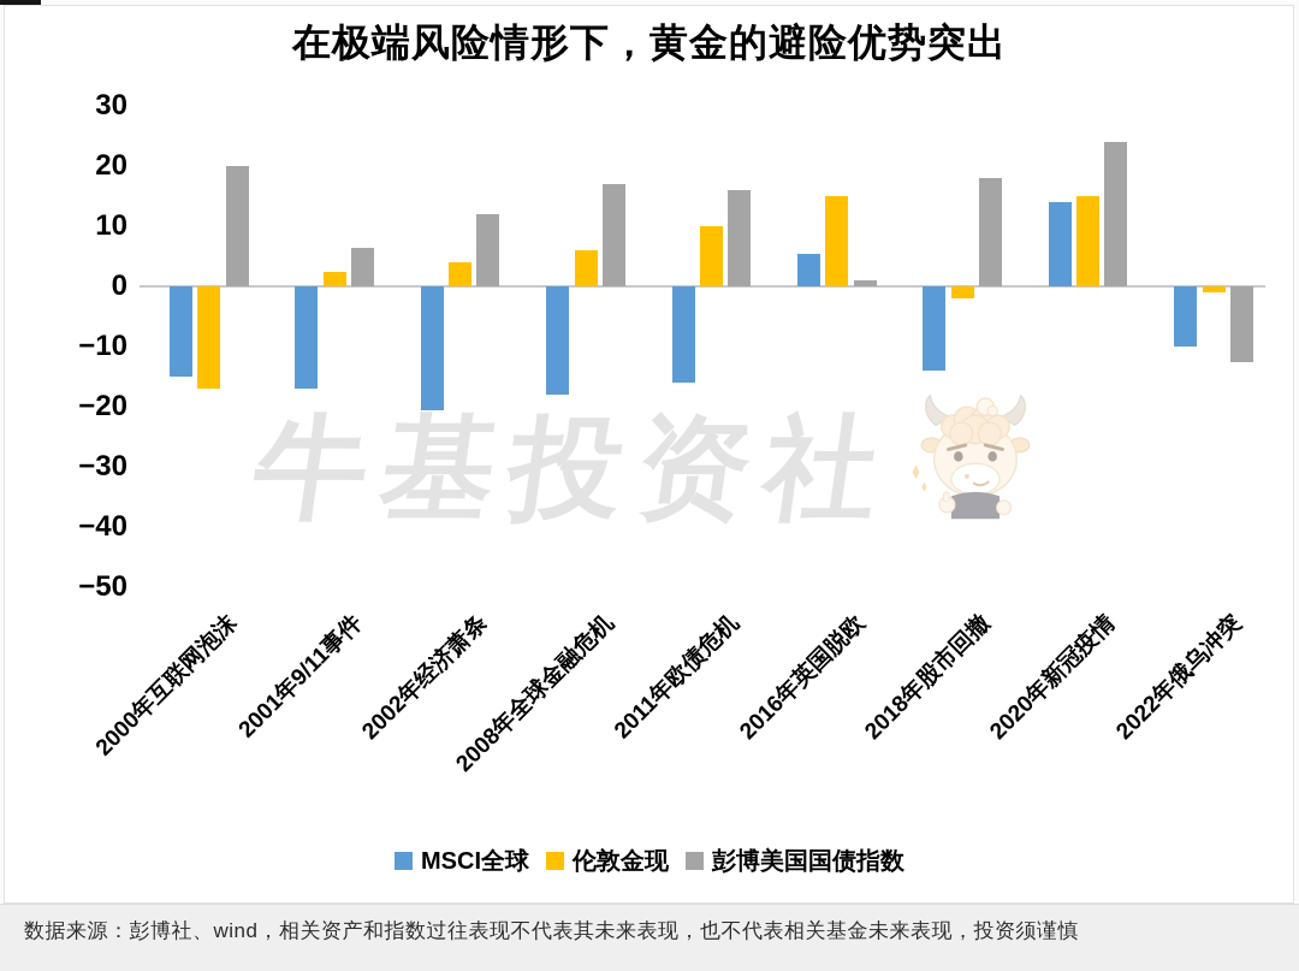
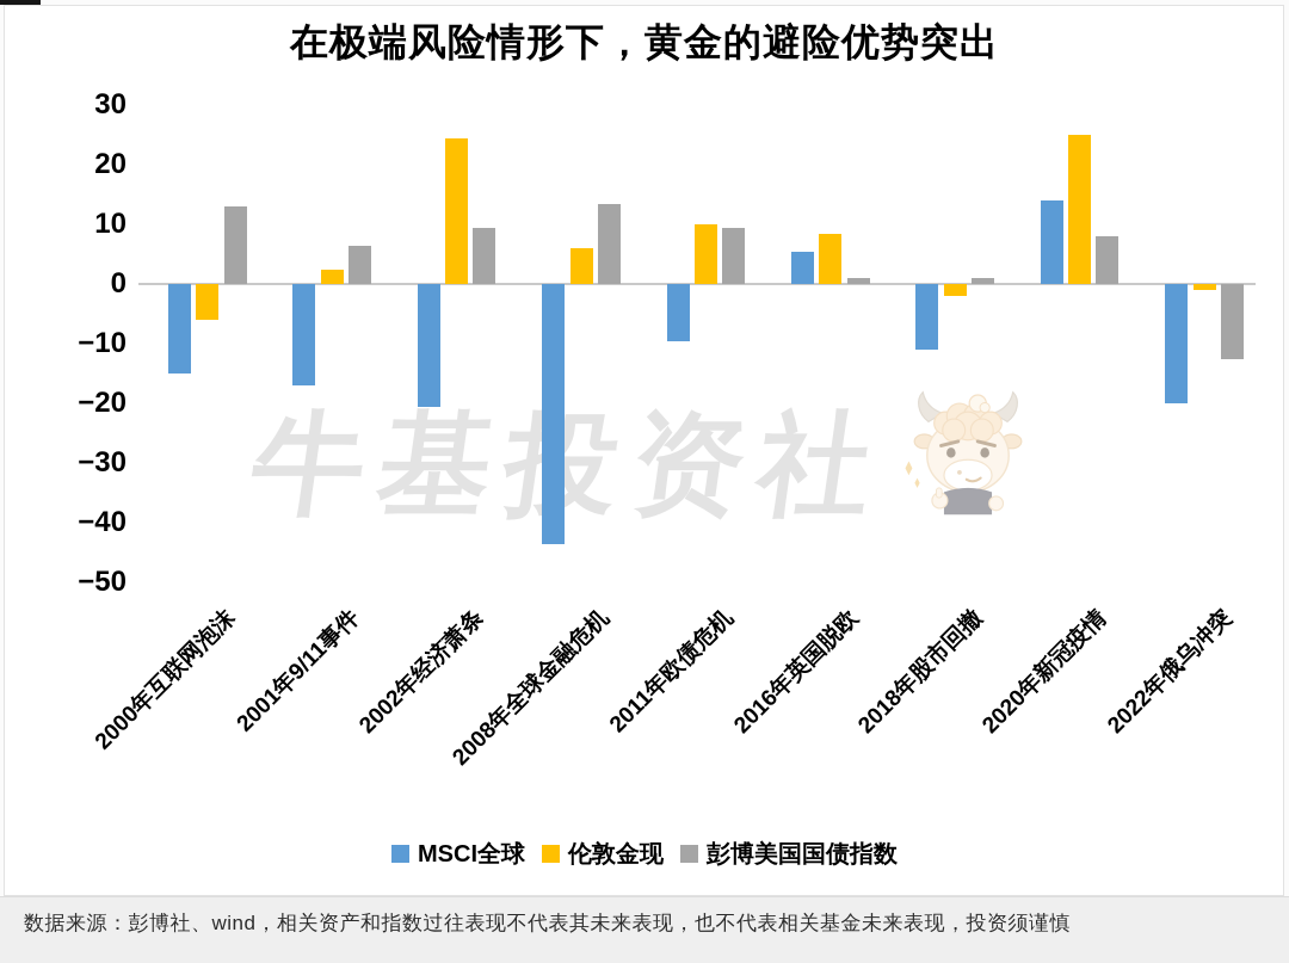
伦敦金现/2000年互联网泡沫: -17 -> -6
彭博美国国债指数/2000年互联网泡沫: 20 -> 13
伦敦金现/2002年经济萧条: 4 -> 24
彭博美国国债指数/2002年经济萧条: 12 -> 10
MSCI全球/2008年全球金融危机: -18 -> -44
彭博美国国债指数/2008年全球金融危机: 17 -> 14
MSCI全球/2011年欧债危机: -16 -> -10
彭博美国国债指数/2011年欧债危机: 16 -> 10
伦敦金现/2016年英国脱欧: 15 -> 8
MSCI全球/2018年股市回撤: -14 -> -11
彭博美国国债指数/2018年股市回撤: 18 -> 1
伦敦金现/2020年新冠疫情: 15 -> 25
彭博美国国债指数/2020年新冠疫情: 24 -> 8
MSCI全球/2022年俄乌冲突: -10 -> -20
